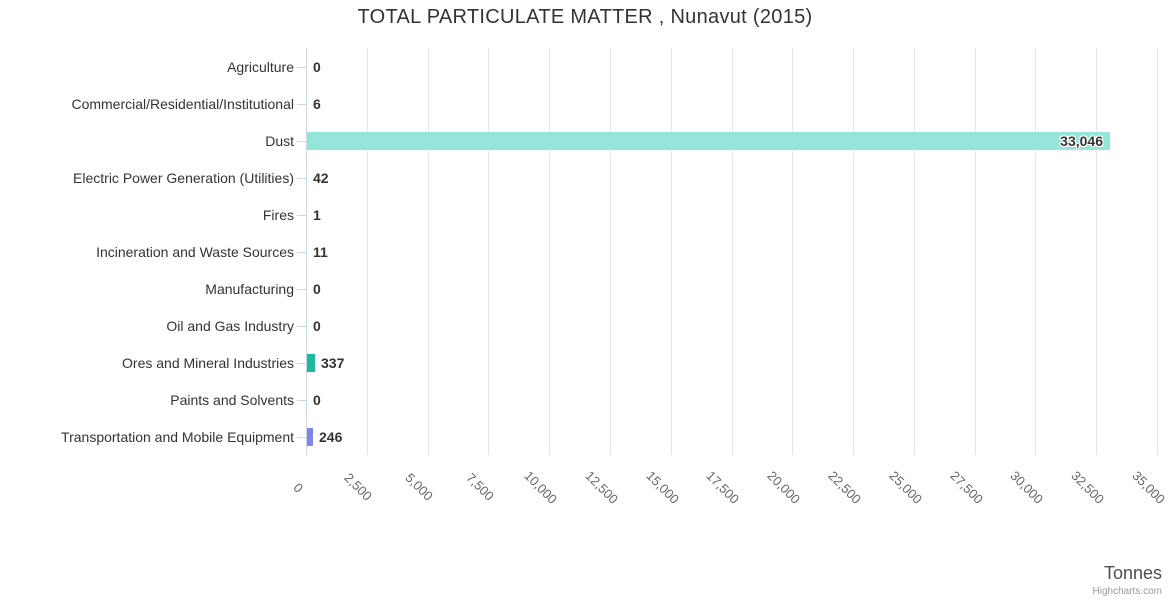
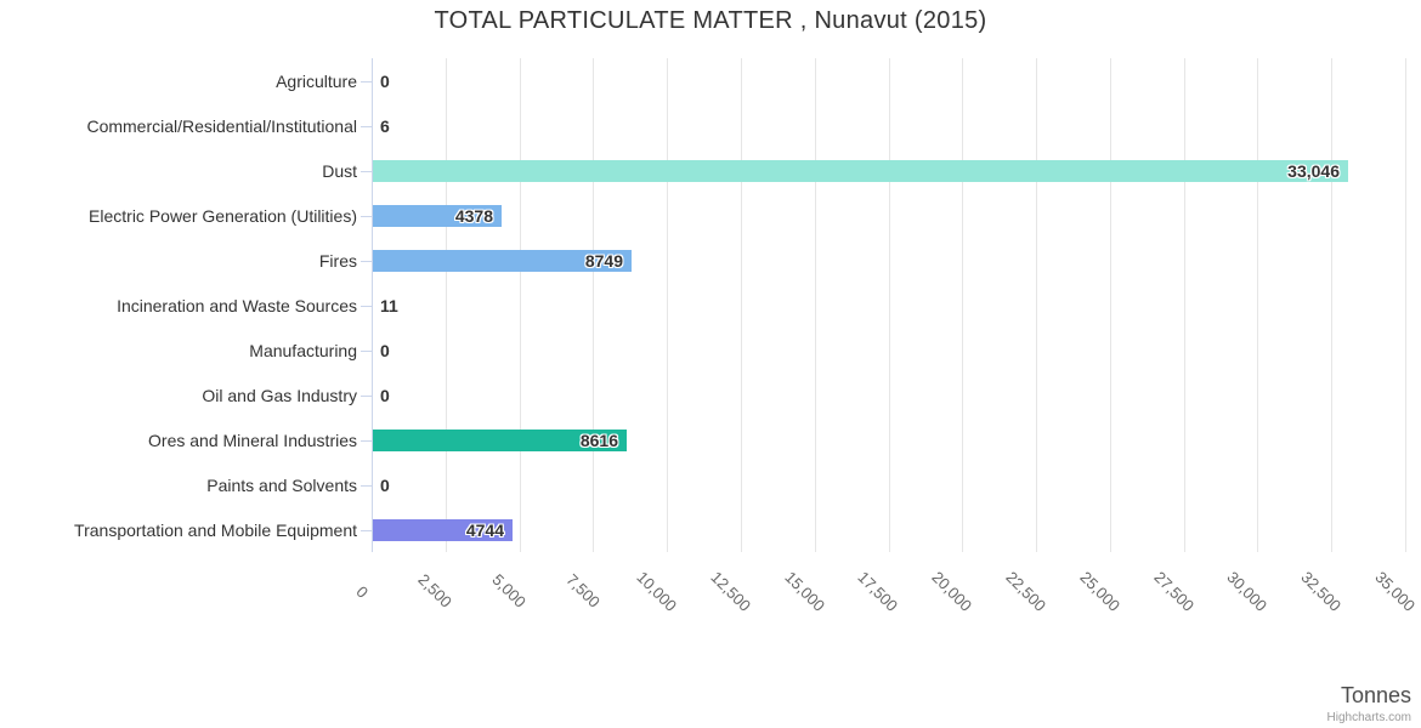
Electric Power Generation (Utilities): 42 -> 4378
Fires: 1 -> 8749
Ores and Mineral Industries: 337 -> 8616
Transportation and Mobile Equipment: 246 -> 4744
